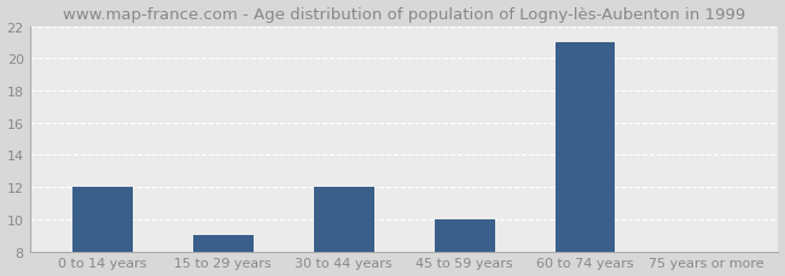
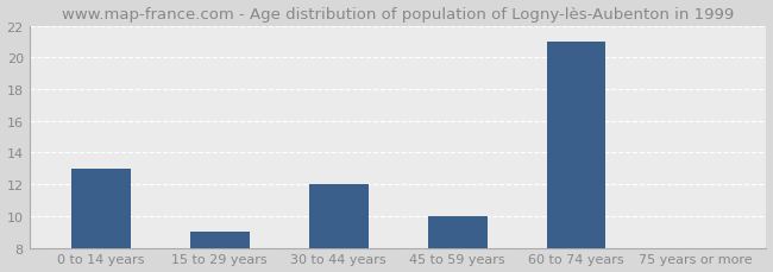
0 to 14 years: 12 -> 13
